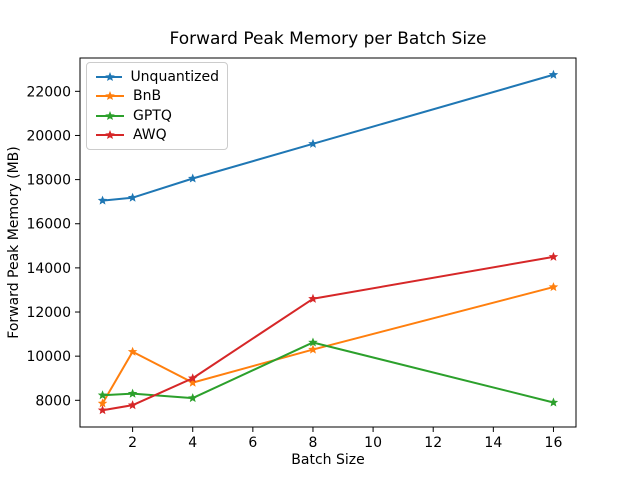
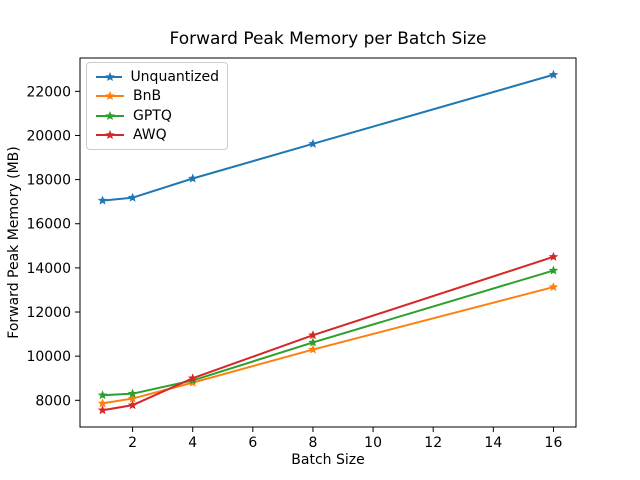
BnB/2: 10200 -> 8100
GPTQ/4: 8100 -> 8900
AWQ/8: 12600 -> 11000
GPTQ/16: 7900 -> 13900
